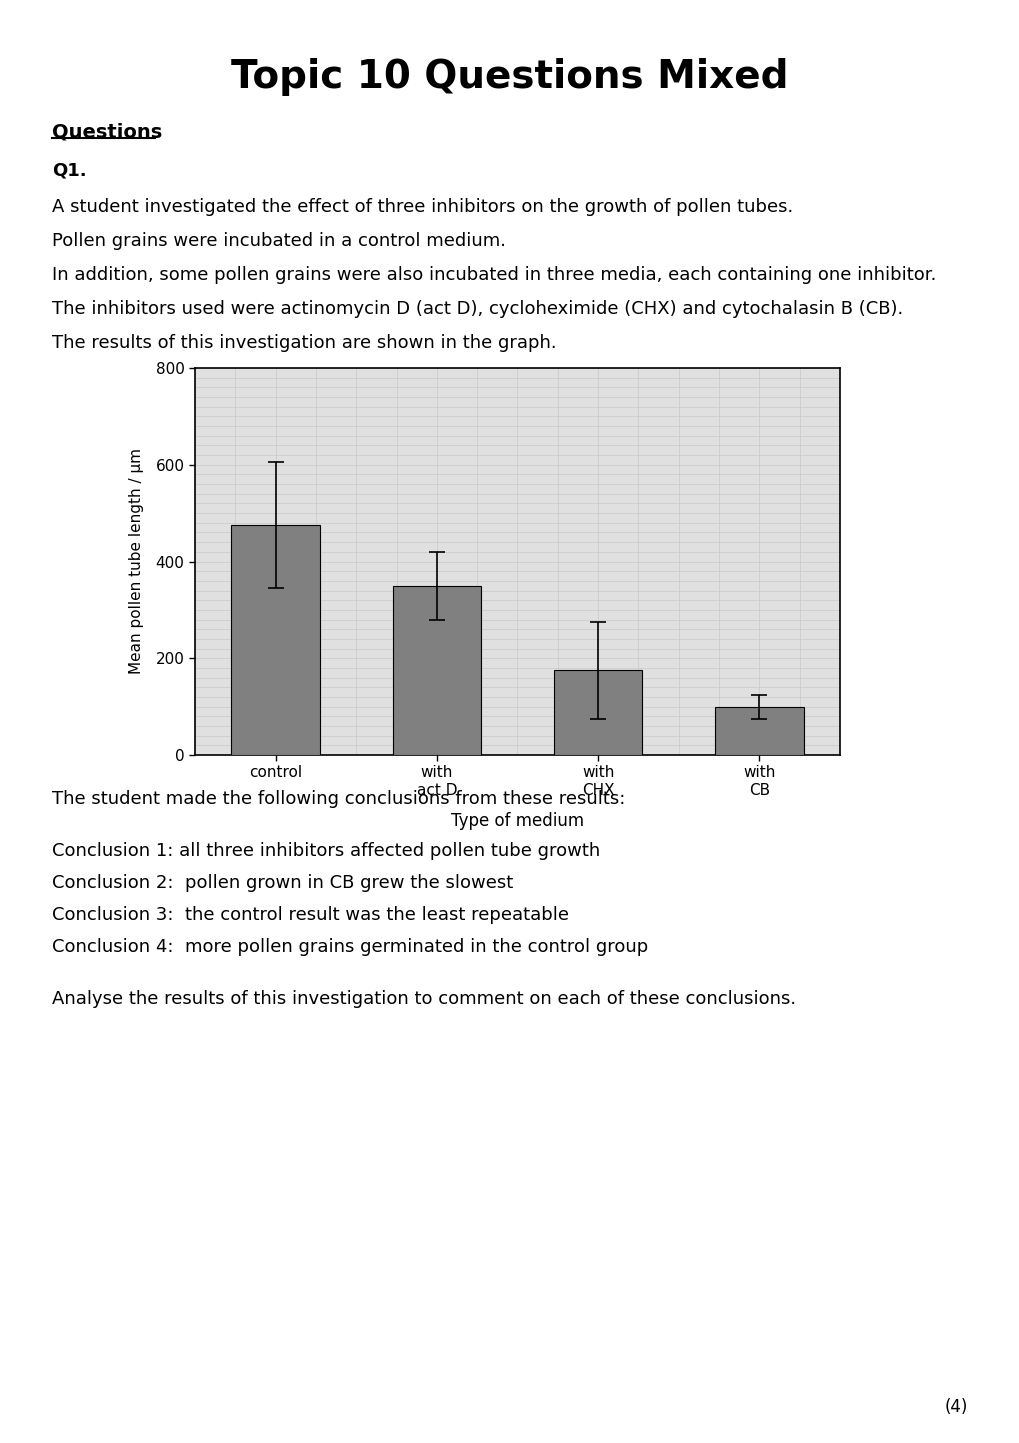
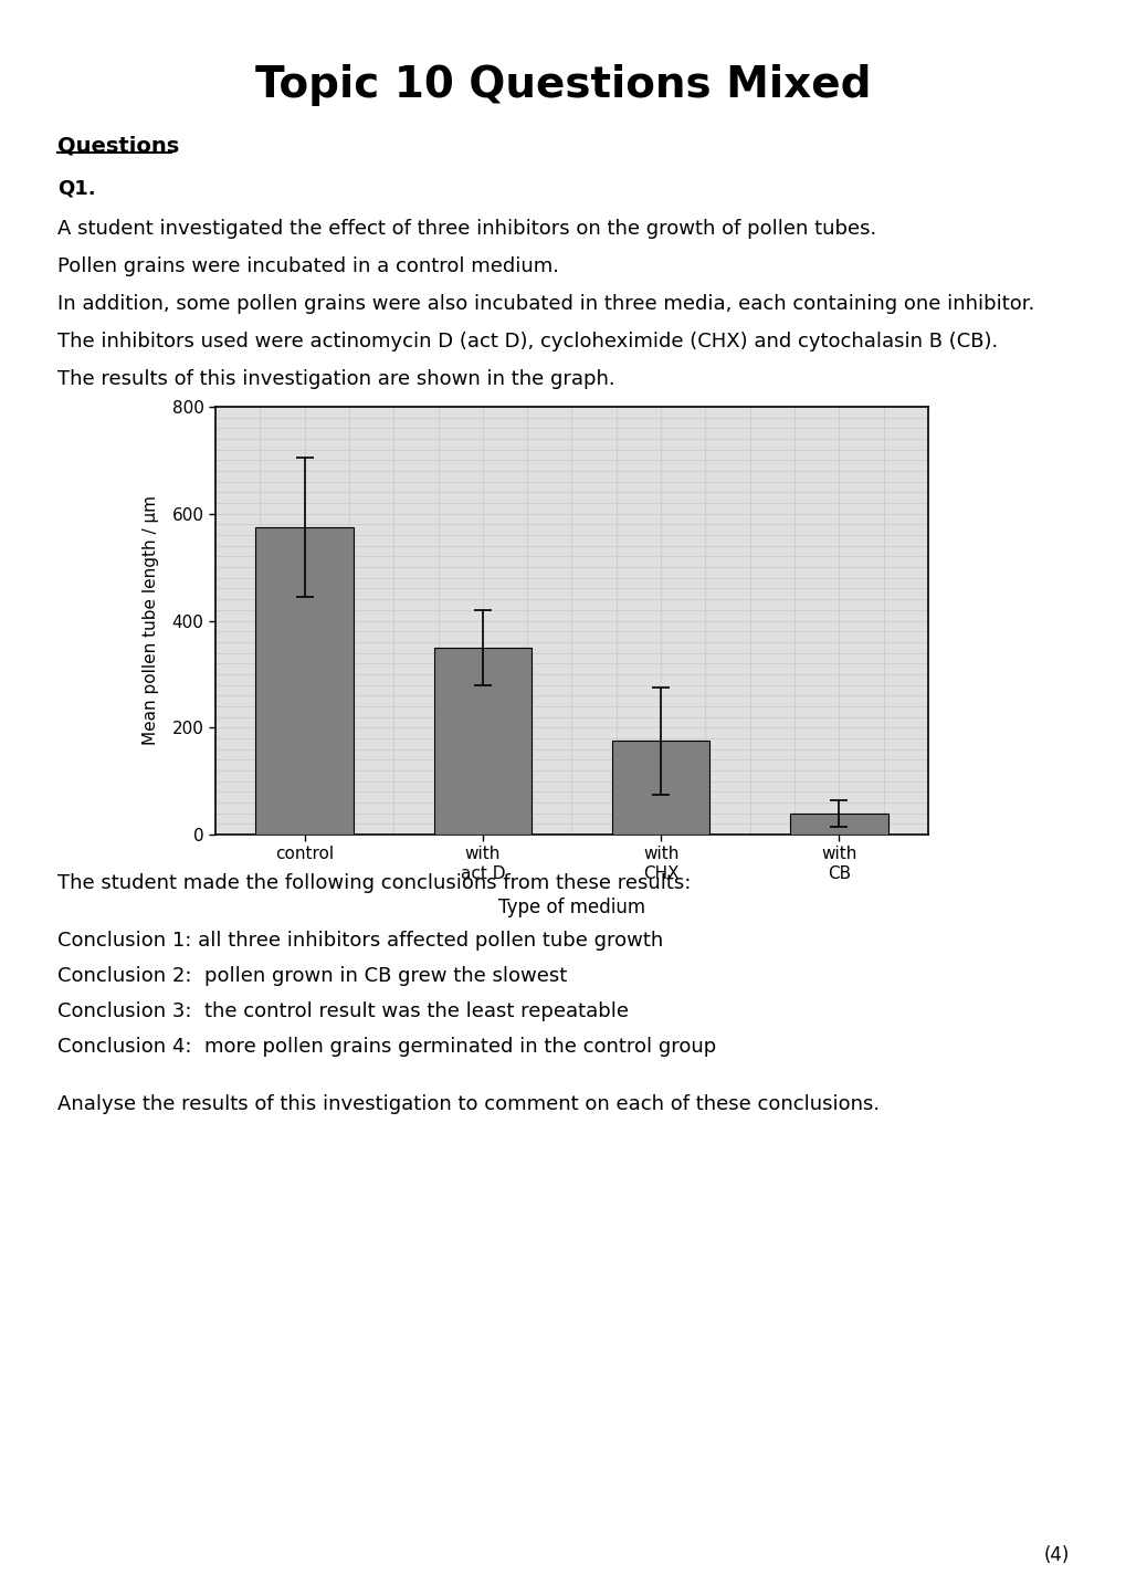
control: 475 -> 575
with CB: 100 -> 40
